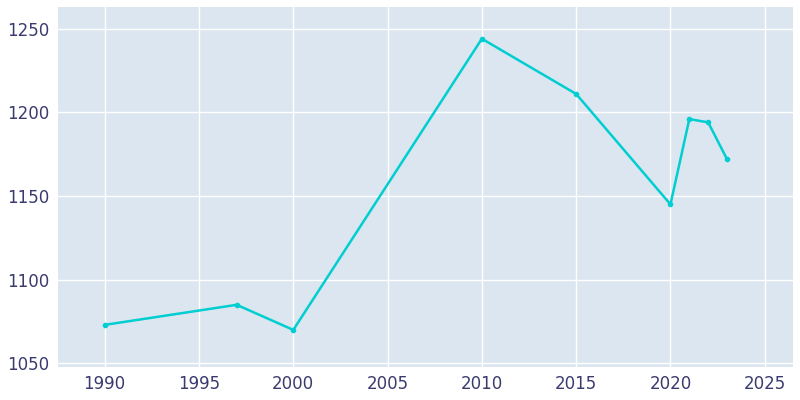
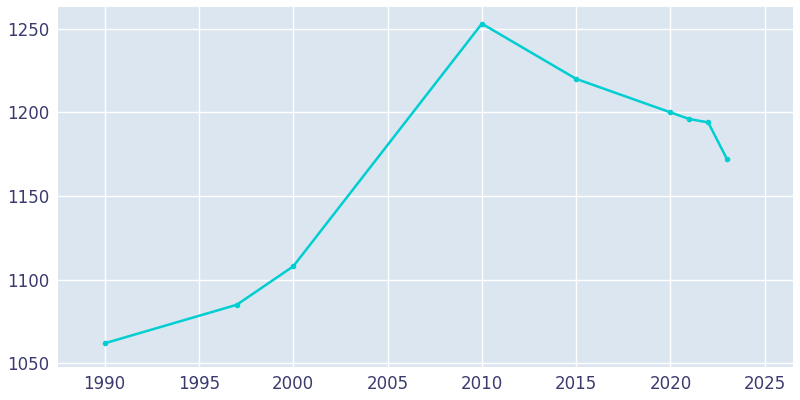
1990: 1073 -> 1062
2000: 1070 -> 1108
2010: 1244 -> 1253
2015: 1211 -> 1220
2020: 1145 -> 1200
